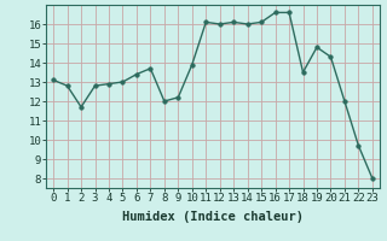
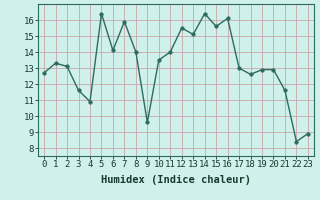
0: 13.1 -> 12.7
1: 12.8 -> 13.3
2: 11.7 -> 13.1
3: 12.8 -> 11.6
4: 12.9 -> 10.9
5: 13.0 -> 16.4
6: 13.4 -> 14.1
7: 13.7 -> 15.9
8: 12.0 -> 14.0
9: 12.2 -> 9.6
10: 13.9 -> 13.5
11: 16.1 -> 14.0
12: 16.0 -> 15.5
13: 16.1 -> 15.1
14: 16.0 -> 16.4
15: 16.1 -> 15.6
16: 16.6 -> 16.1
17: 16.6 -> 13.0
18: 13.5 -> 12.6
19: 14.8 -> 12.9
20: 14.3 -> 12.9
21: 12.0 -> 11.6
22: 9.7 -> 8.4
23: 8.0 -> 8.9
